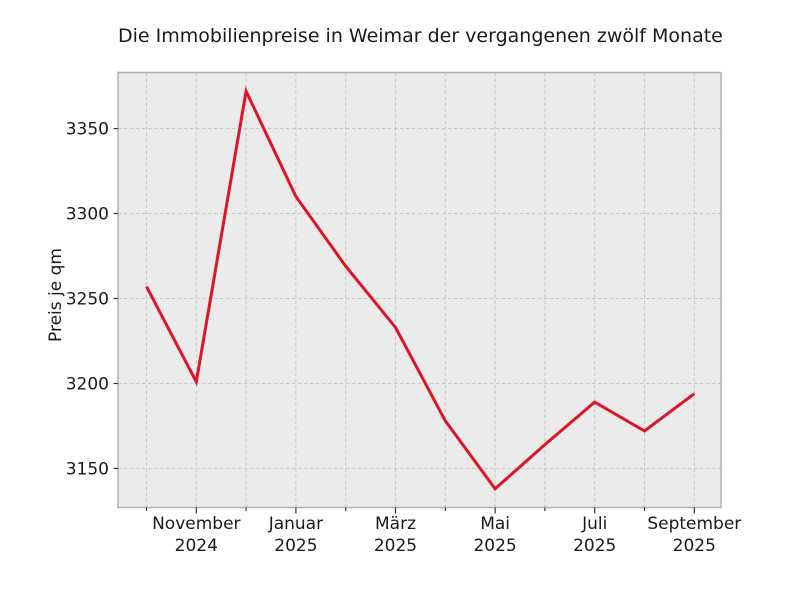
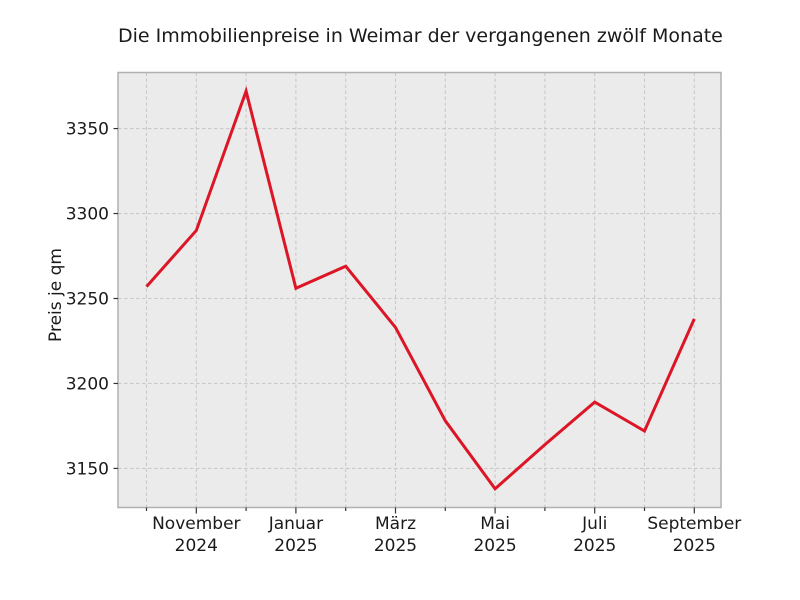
November 2024: 3201 -> 3290
Januar 2025: 3310 -> 3256
September 2025: 3194 -> 3238
